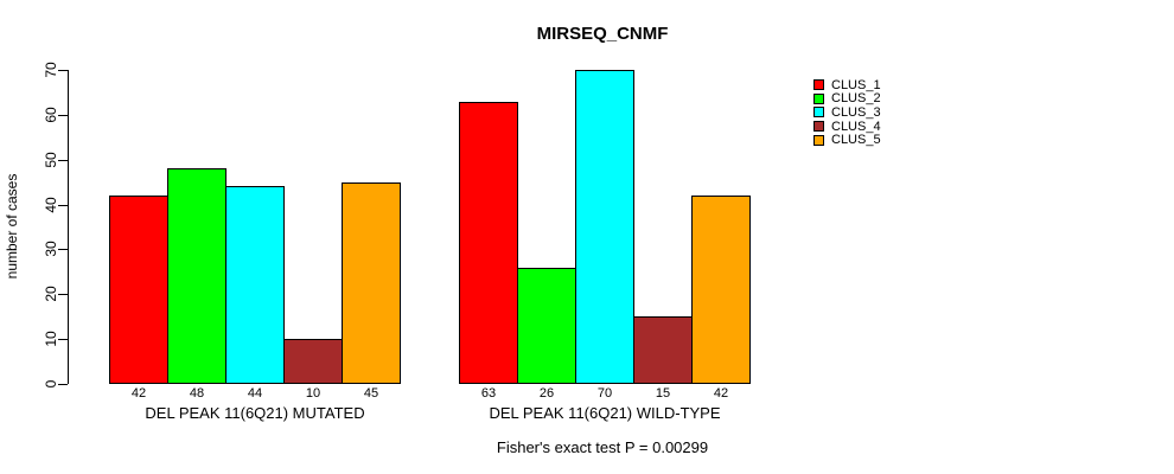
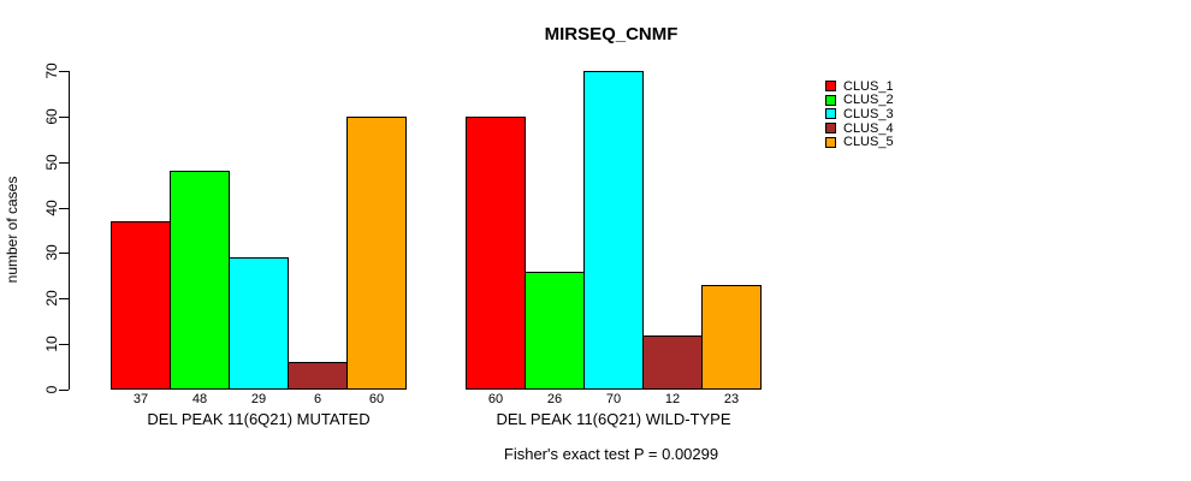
CLUS_1/DEL PEAK 11(6Q21) MUTATED: 42 -> 37
CLUS_3/DEL PEAK 11(6Q21) MUTATED: 44 -> 29
CLUS_4/DEL PEAK 11(6Q21) MUTATED: 10 -> 6
CLUS_5/DEL PEAK 11(6Q21) MUTATED: 45 -> 60
CLUS_1/DEL PEAK 11(6Q21) WILD-TYPE: 63 -> 60
CLUS_4/DEL PEAK 11(6Q21) WILD-TYPE: 15 -> 12
CLUS_5/DEL PEAK 11(6Q21) WILD-TYPE: 42 -> 23
